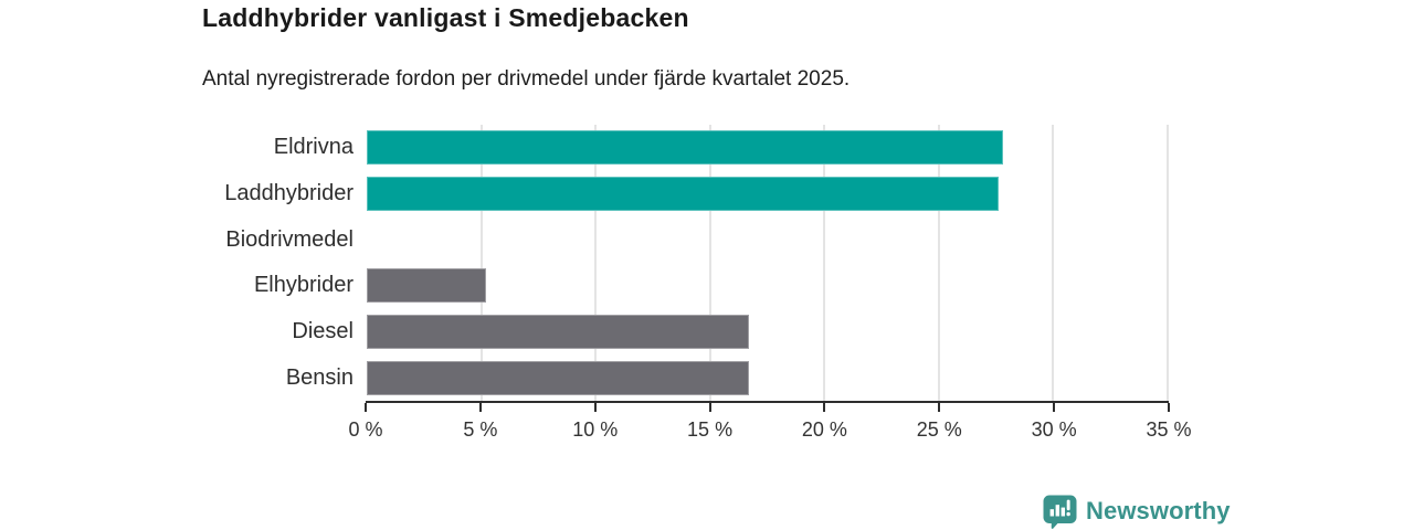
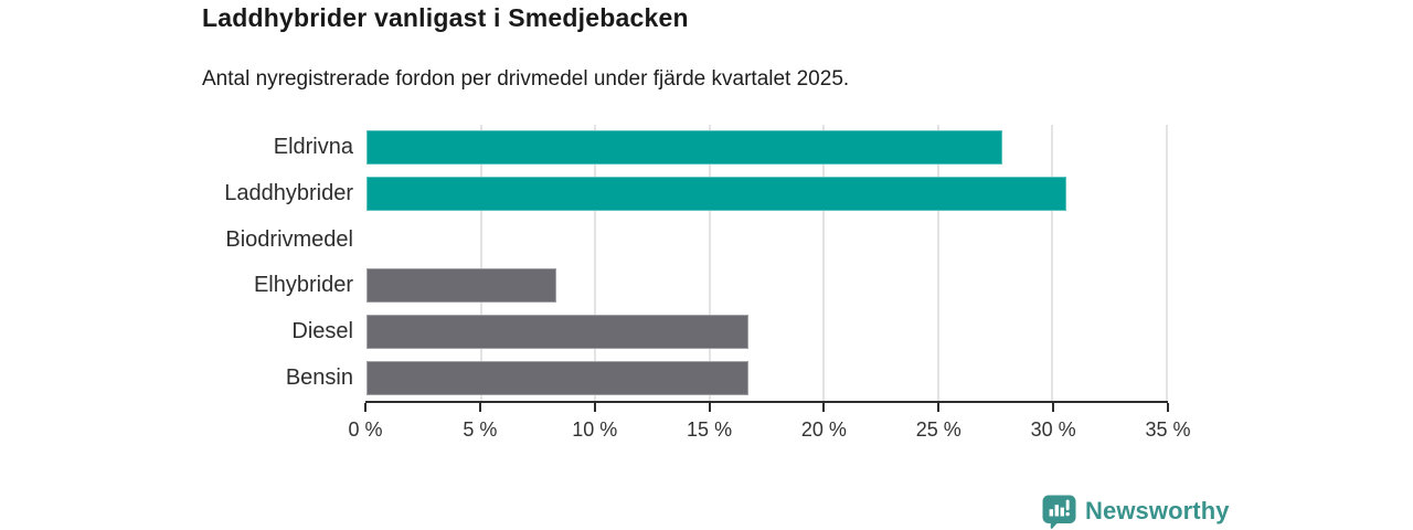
Laddhybrider: 27.6% -> 30.6%
Elhybrider: 5.2% -> 8.3%
